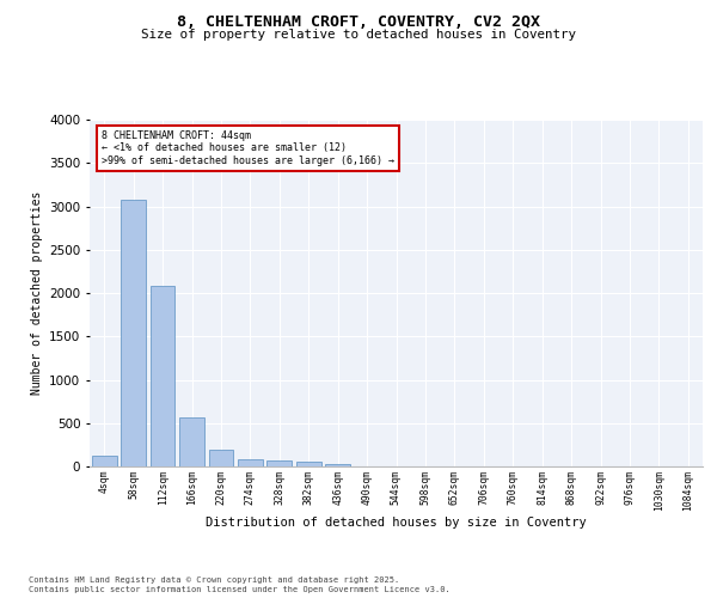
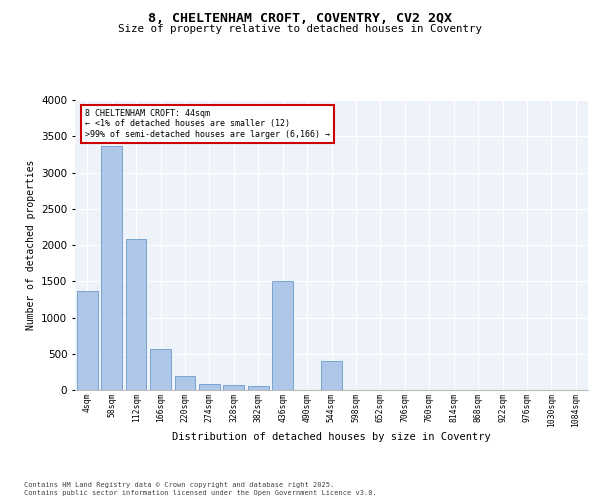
4sqm: 120 -> 1360
58sqm: 3080 -> 3360
436sqm: 30 -> 1500
544sqm: 0 -> 400
